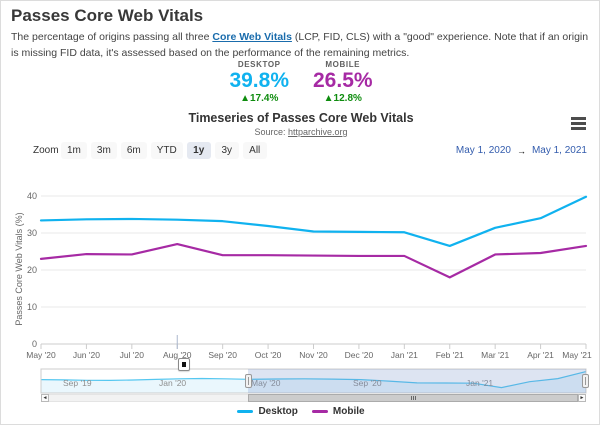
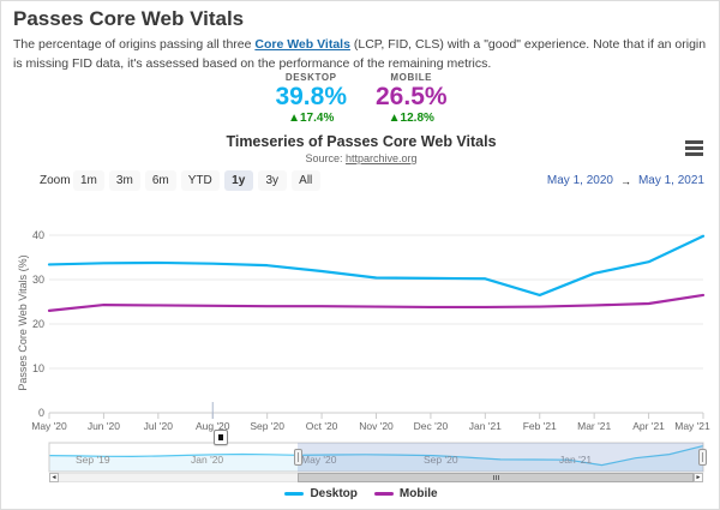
Mobile/Aug '20: 27 -> 24
Mobile/Feb '21: 18 -> 24
